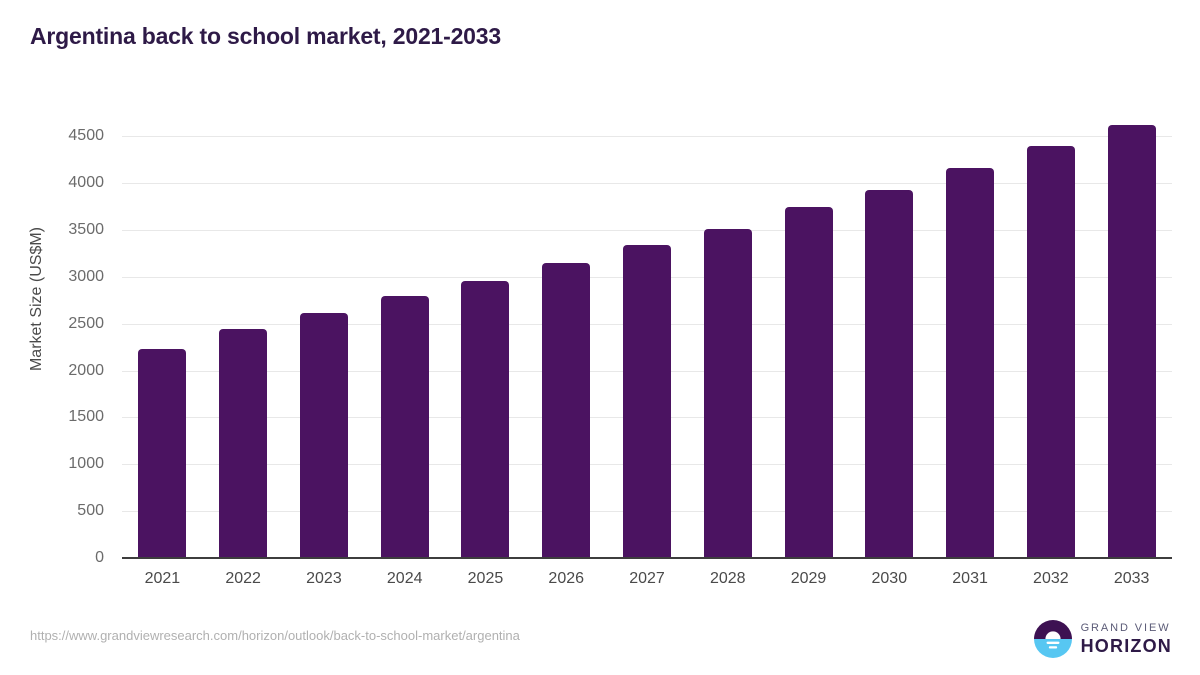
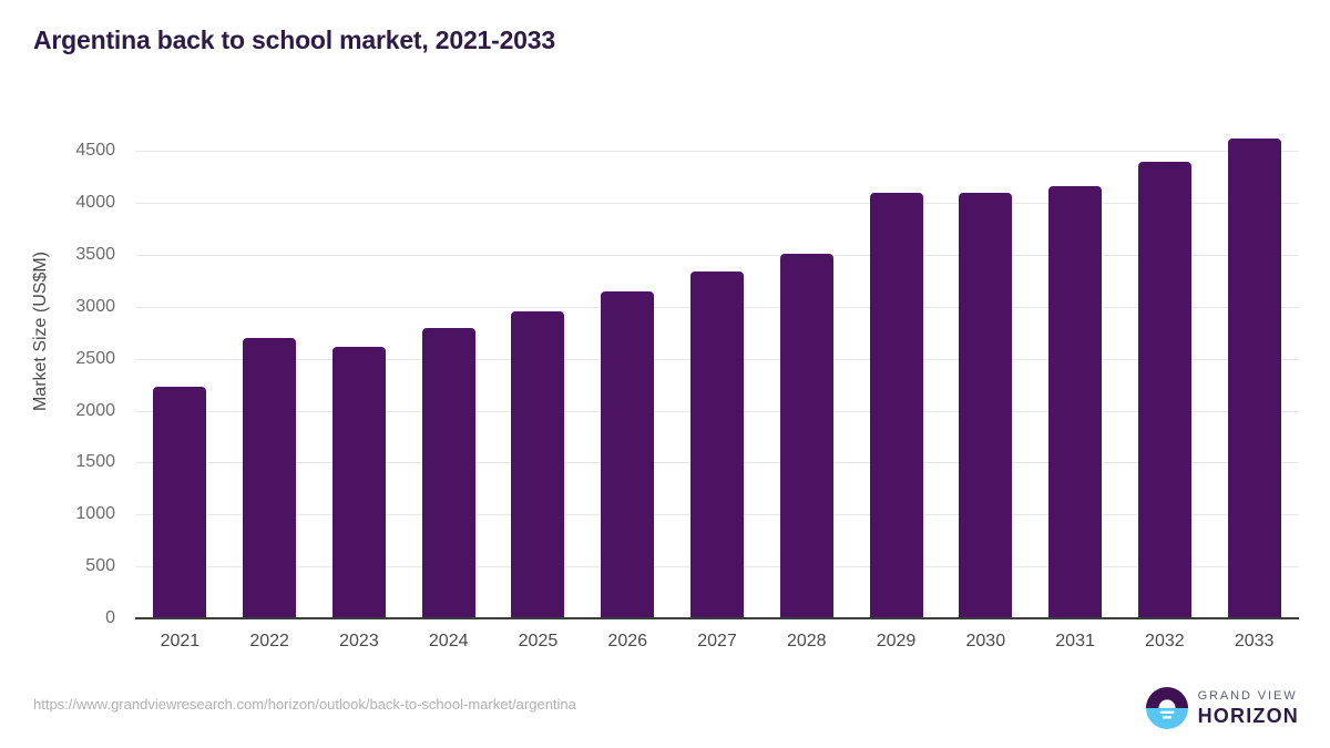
2022: 2400 -> 2700
2029: 3700 -> 4100
2030: 3900 -> 4100
